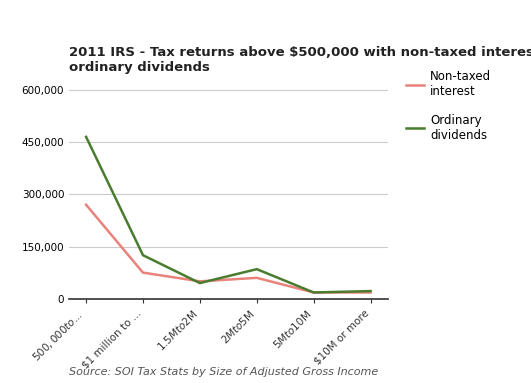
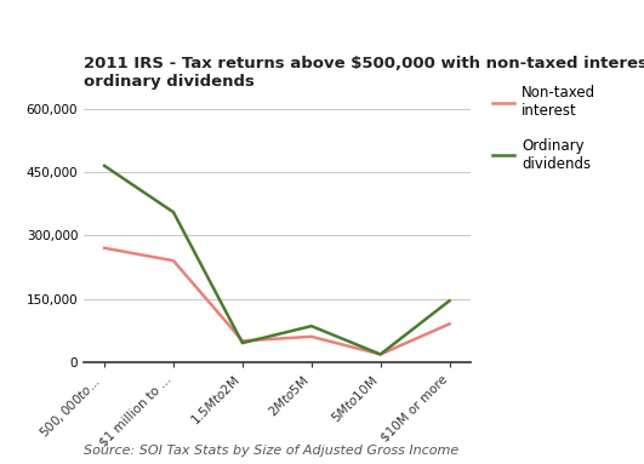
Non-taxed interest/$1 million to ...: 75,000 -> 240,000
Ordinary dividends/$1 million to ...: 125,000 -> 355,000
Non-taxed interest/$10M or more: 18,000 -> 90,000
Ordinary dividends/$10M or more: 22,000 -> 145,000
